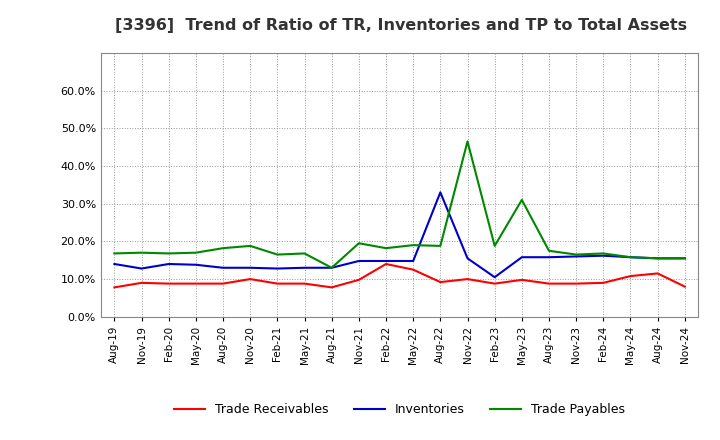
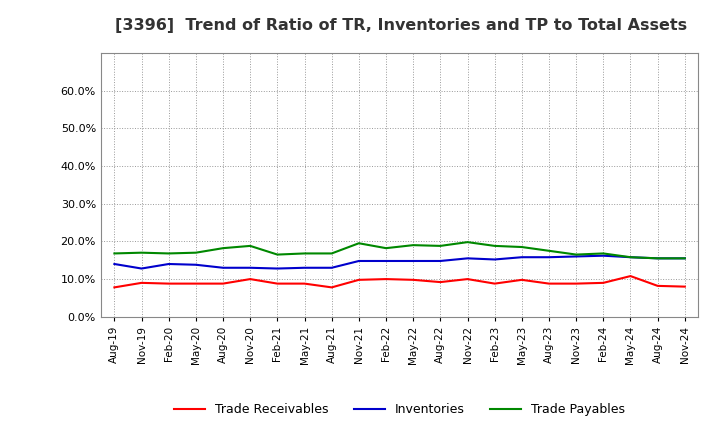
Trade Payables/Aug-21: 13.0% -> 16.8%
Trade Receivables/Feb-22: 14.0% -> 10.0%
Trade Receivables/May-22: 12.5% -> 9.8%
Inventories/Aug-22: 33.0% -> 14.8%
Trade Payables/Nov-22: 46.5% -> 19.8%
Inventories/Feb-23: 10.5% -> 15.2%
Trade Payables/May-23: 31.0% -> 18.5%
Trade Receivables/Aug-24: 11.5% -> 8.2%
